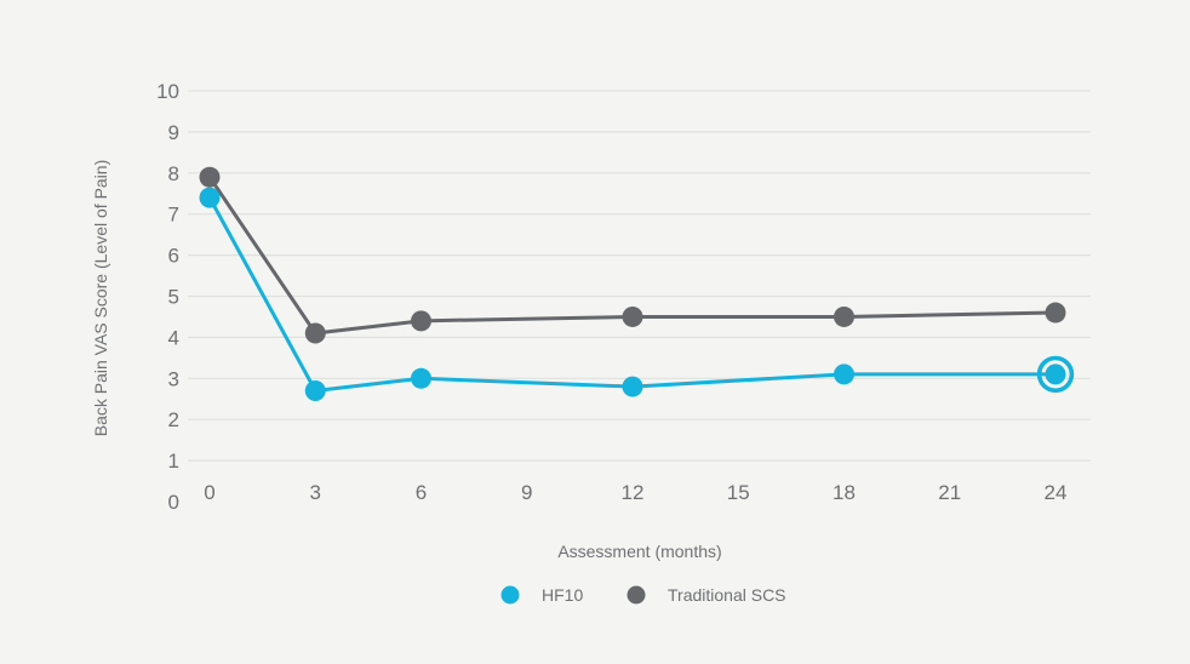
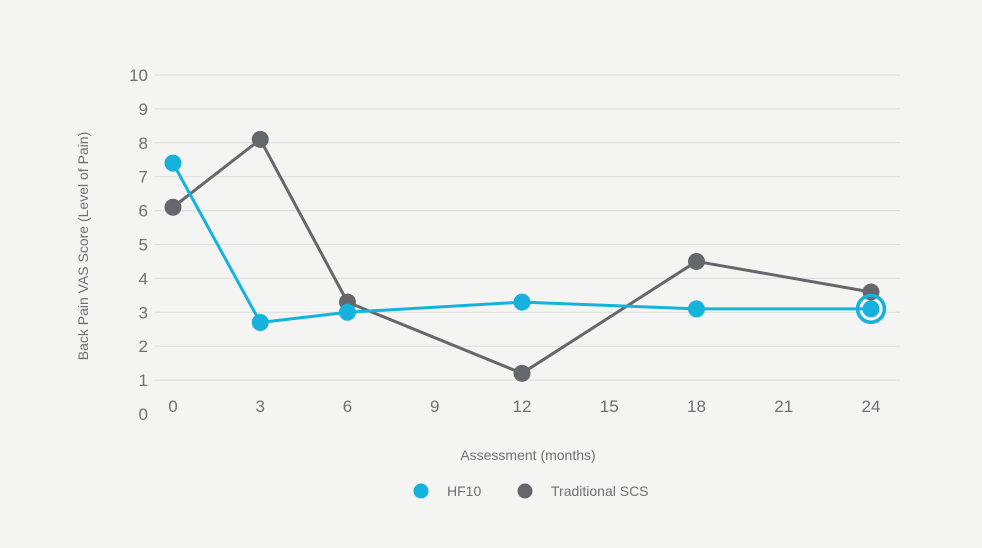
Traditional SCS/0: 7.9 -> 6.1
Traditional SCS/3: 4.1 -> 8.1
Traditional SCS/6: 4.4 -> 3.3
Traditional SCS/12: 4.5 -> 1.2
HF10/12: 2.8 -> 3.3
Traditional SCS/24: 4.6 -> 3.6
